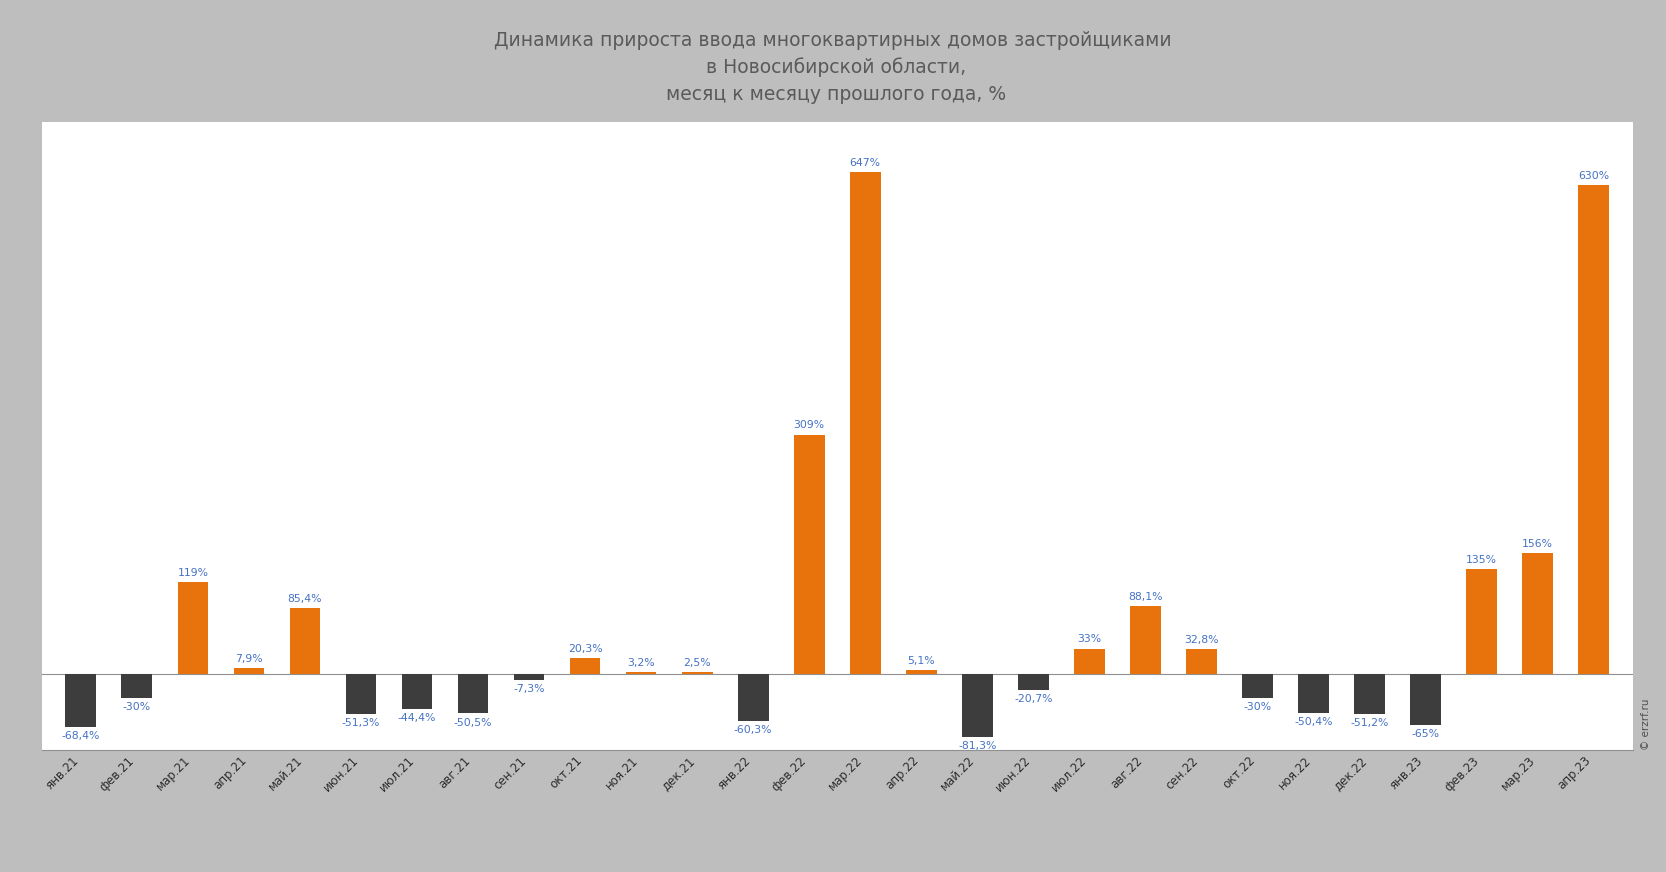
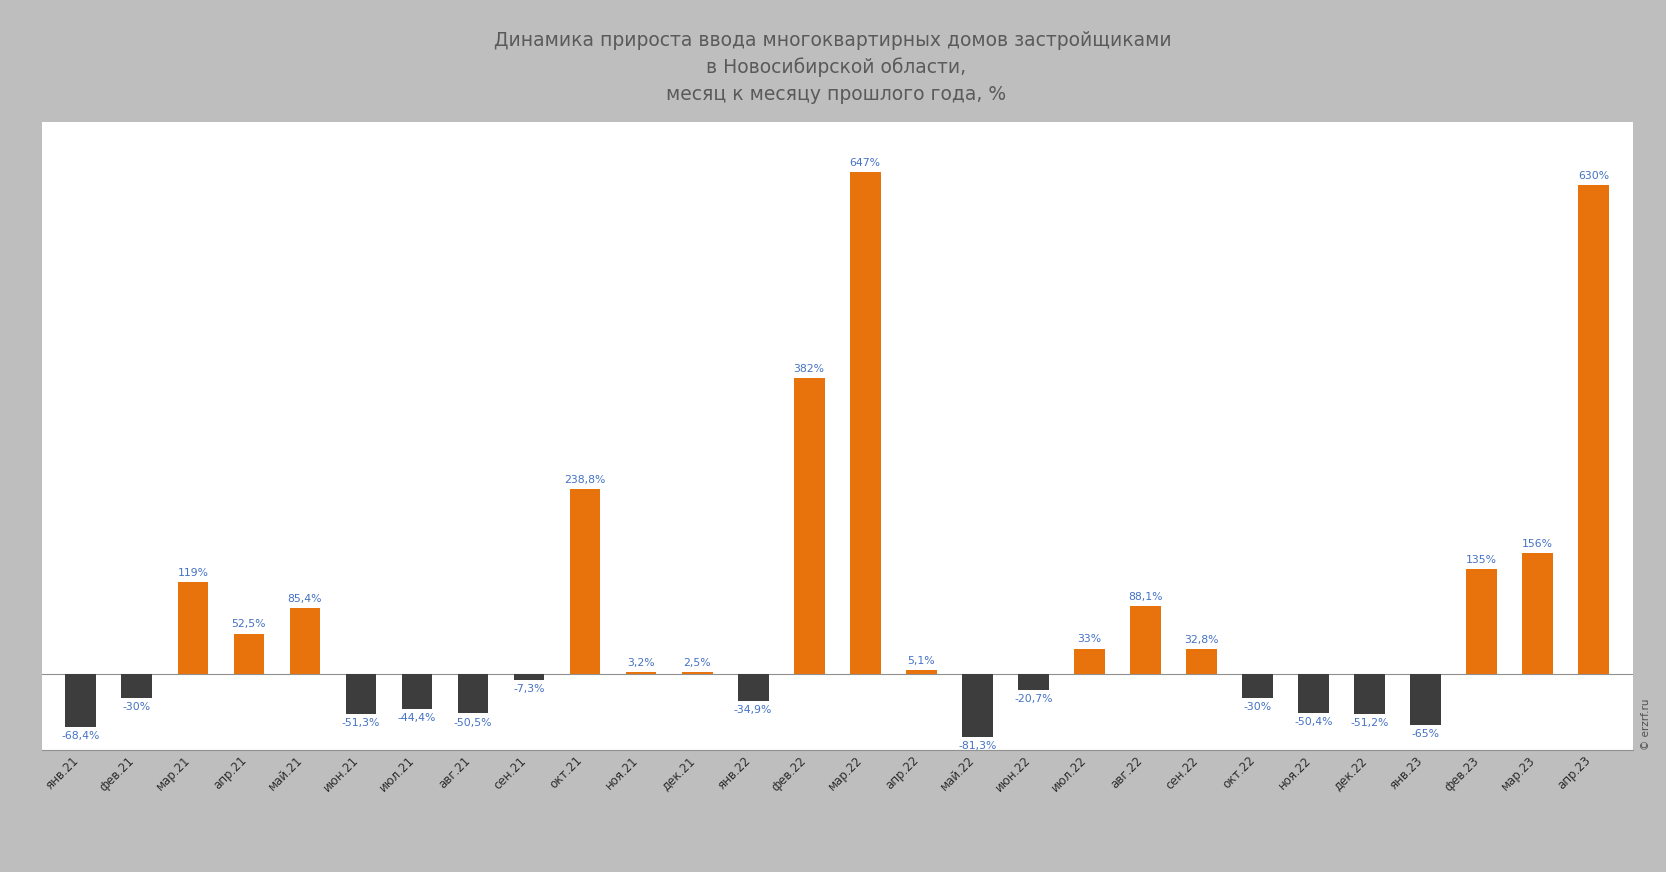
апр.21: 7,9% -> 52,5%
окт.21: 20,3% -> 238,8%
янв.22: -60,3% -> -34,9%
фев.22: 309% -> 382%
